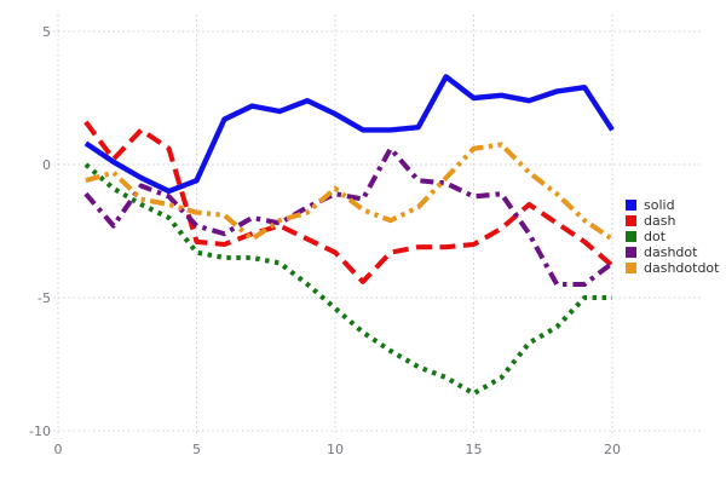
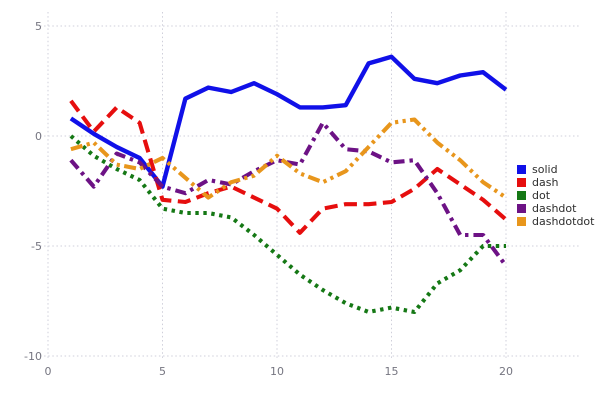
solid/5: -0.6 -> -2.3
dashdotdot/5: -1.8 -> -1.0
solid/15: 2.5 -> 3.6
dot/15: -8.6 -> -7.8
solid/20: 1.3 -> 2.1
dashdot/20: -3.7 -> -5.9
